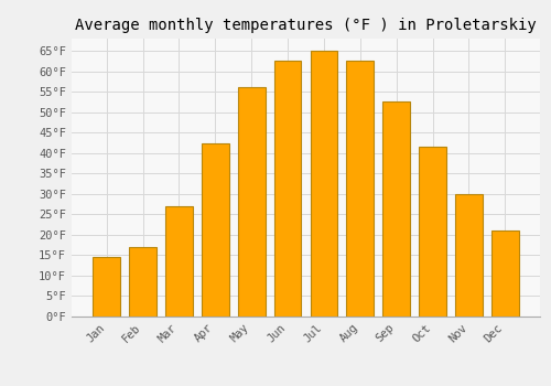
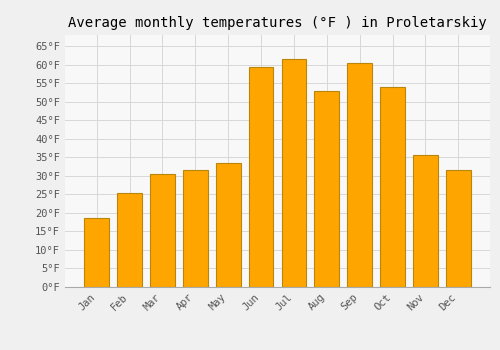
Jan: 14.5°F -> 18.5°F
Feb: 17.0°F -> 25.5°F
Mar: 27.0°F -> 30.5°F
Apr: 42.5°F -> 31.5°F
May: 56.0°F -> 33.5°F
Jun: 62.5°F -> 59.5°F
Jul: 65.0°F -> 61.5°F
Aug: 62.5°F -> 53.0°F
Sep: 52.5°F -> 60.5°F
Oct: 41.5°F -> 54.0°F
Nov: 30.0°F -> 35.5°F
Dec: 21.0°F -> 31.5°F
